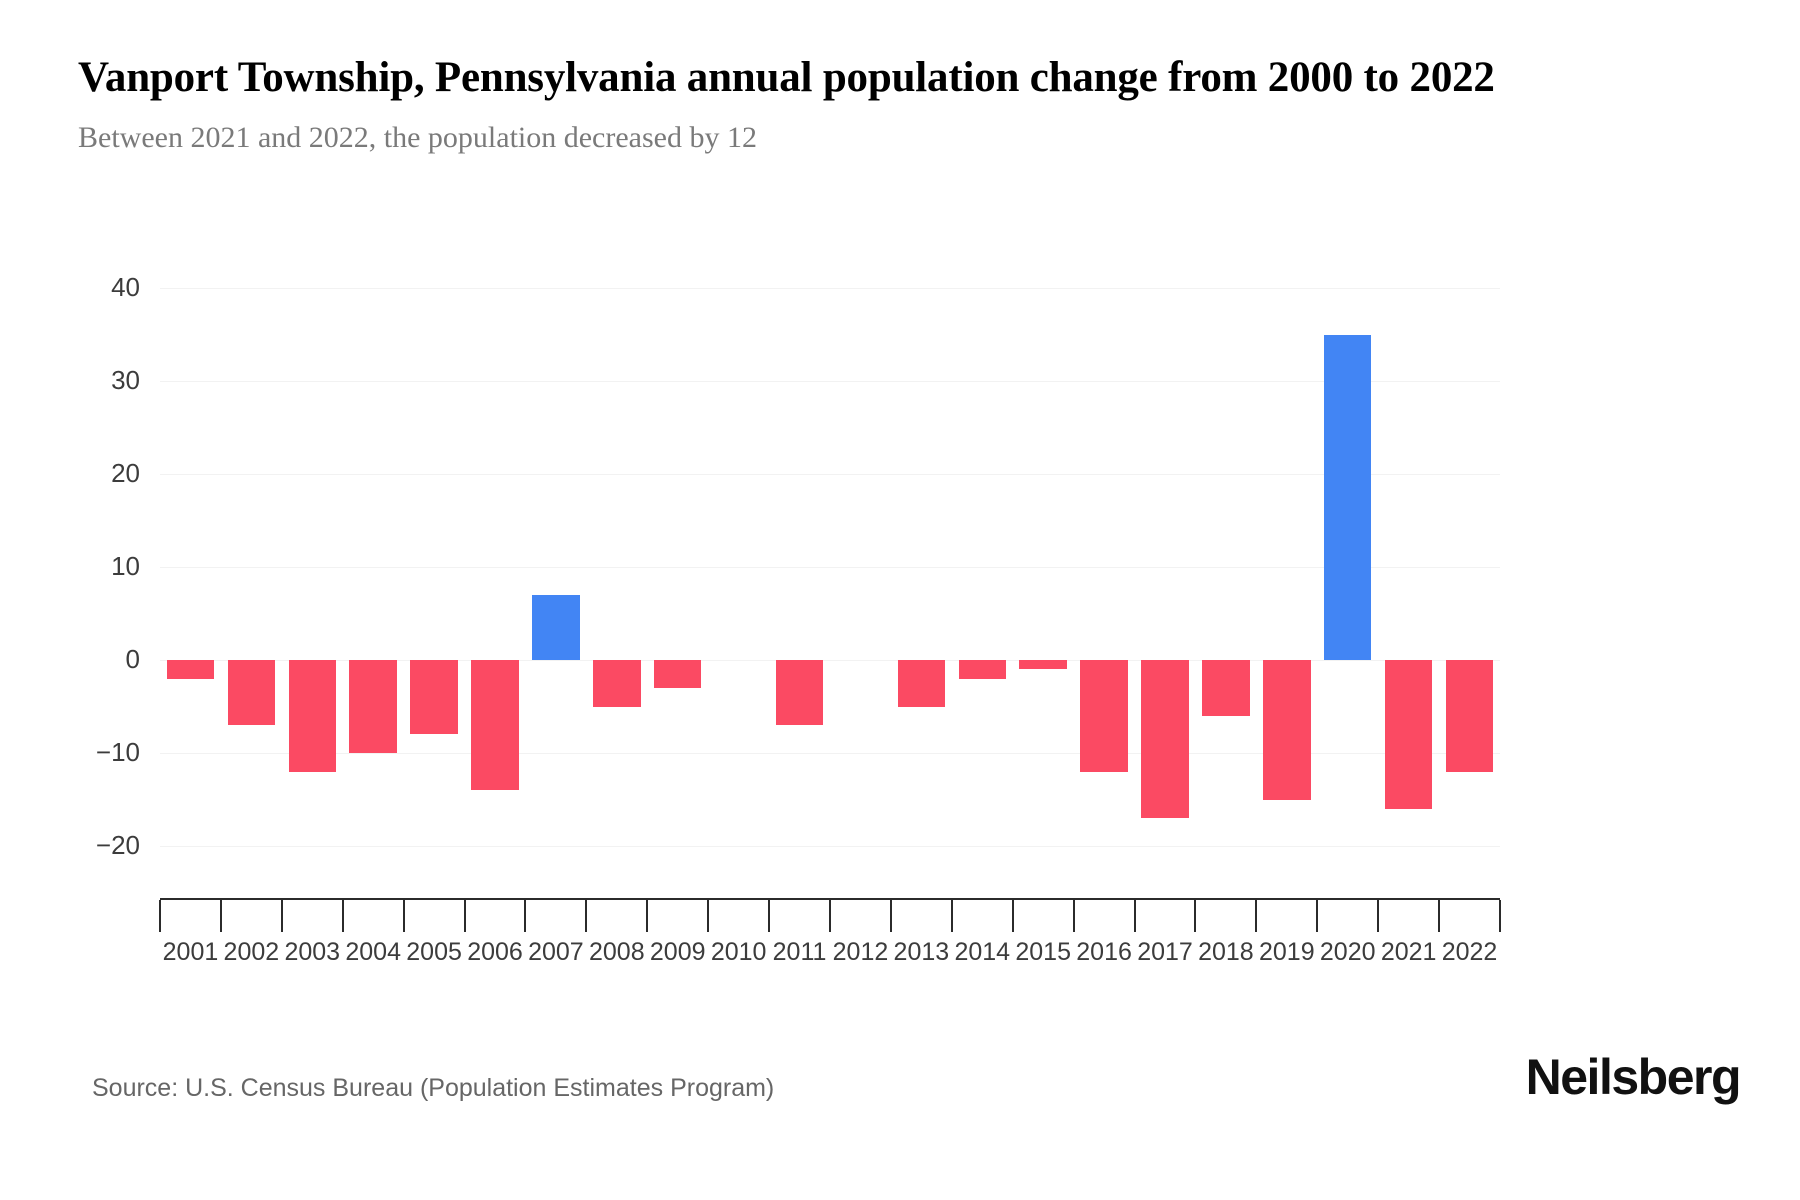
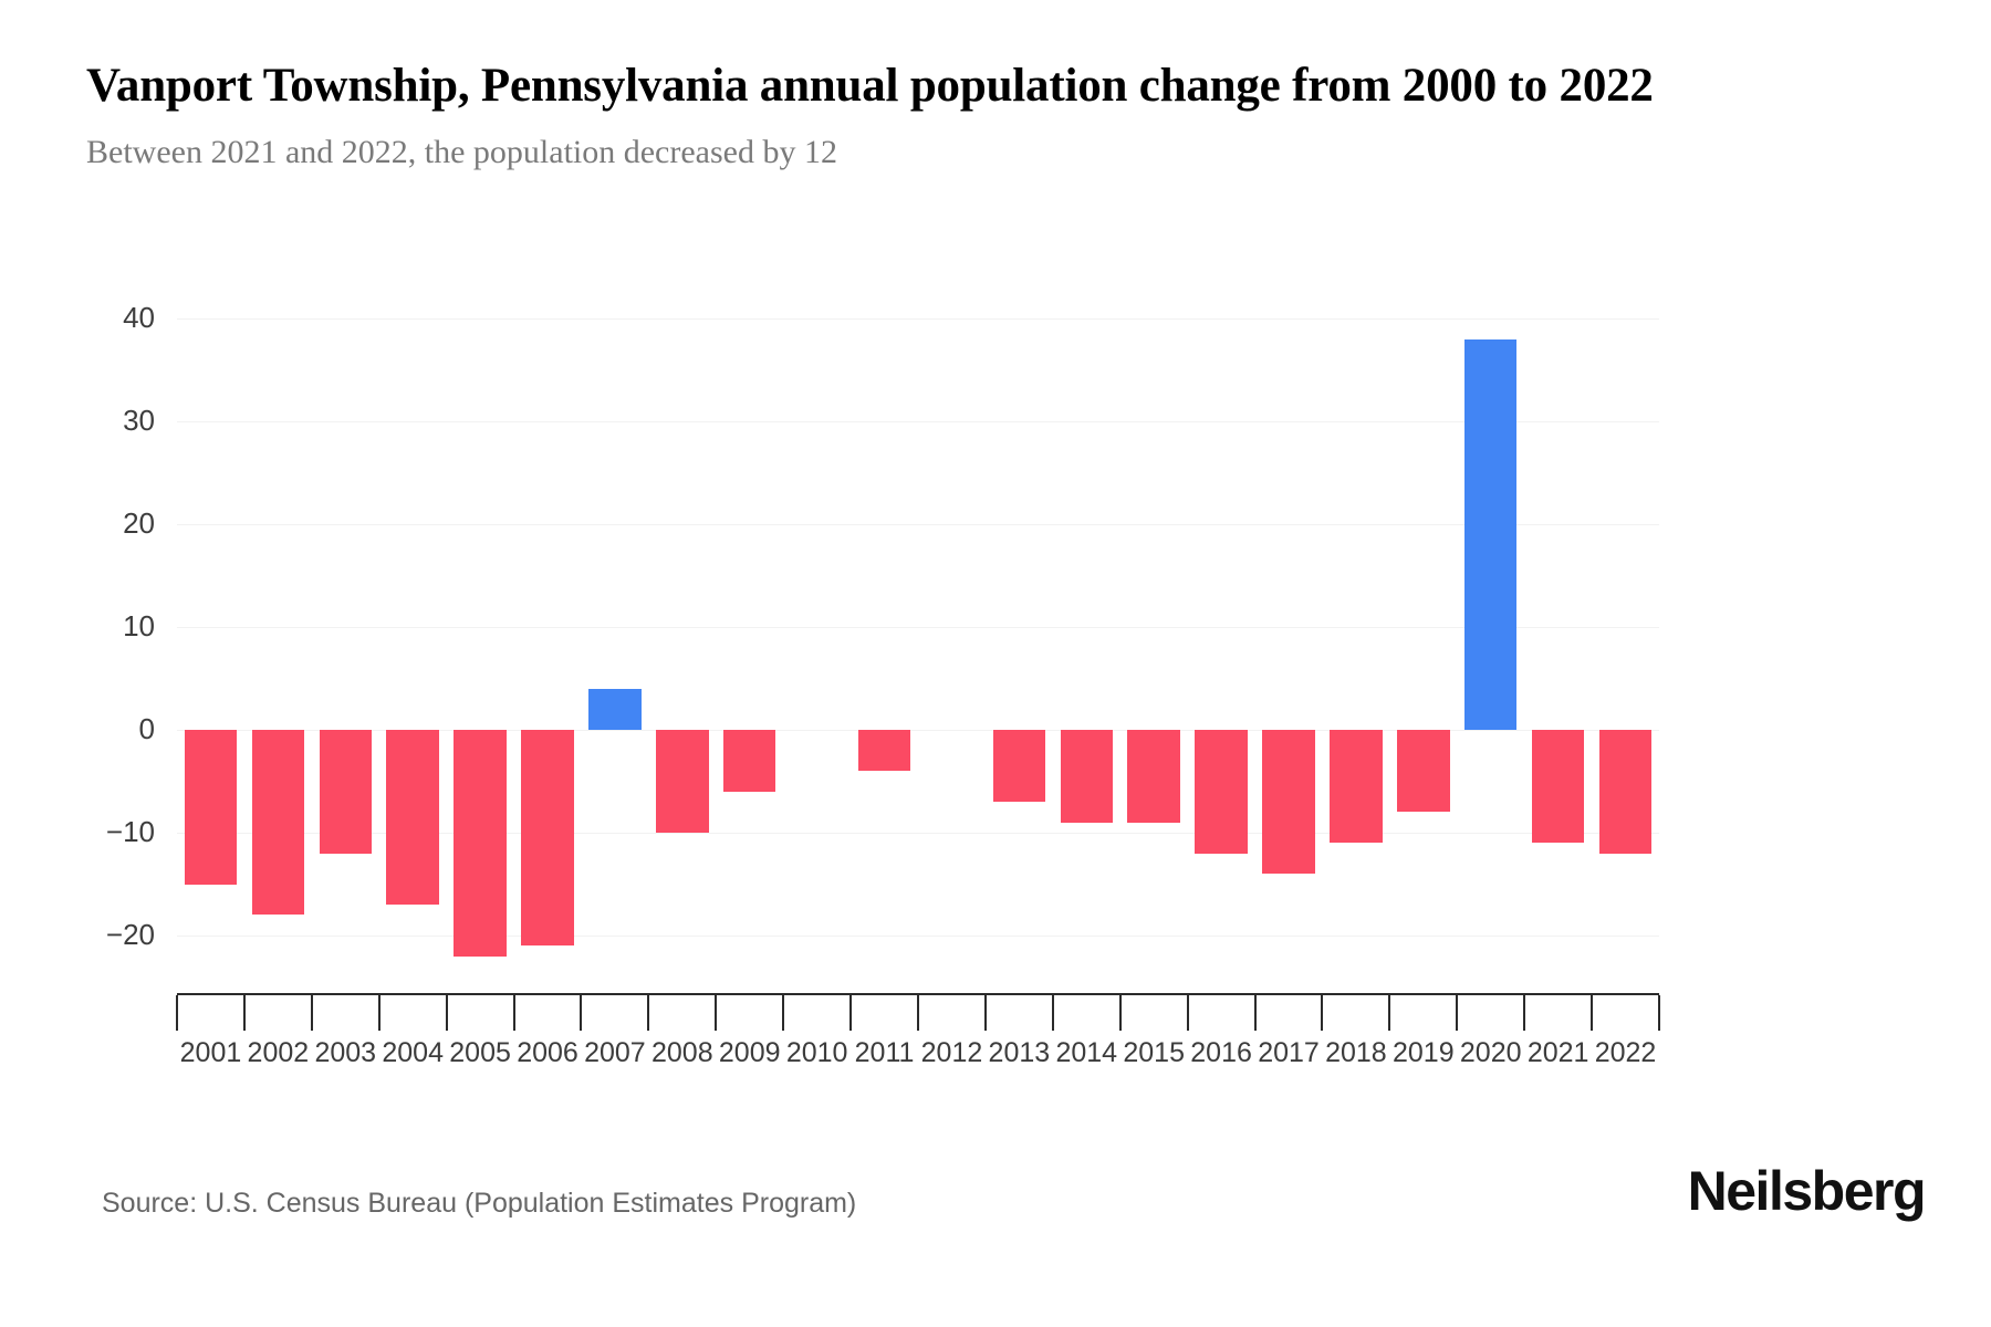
2001: -2 -> -15
2002: -7 -> -18
2004: -10 -> -17
2005: -8 -> -22
2006: -14 -> -21
2007: 7 -> 4
2008: -5 -> -10
2009: -3 -> -6
2011: -7 -> -4
2013: -5 -> -7
2014: -2 -> -9
2015: -1 -> -9
2017: -17 -> -14
2018: -6 -> -11
2019: -15 -> -8
2020: 35 -> 38
2021: -16 -> -11
